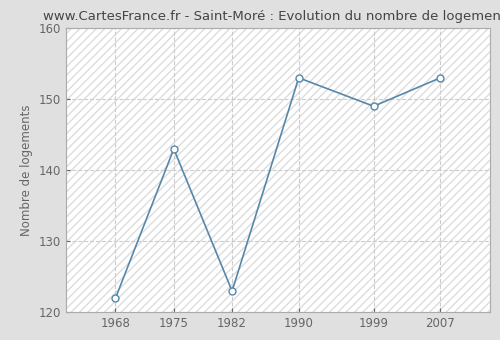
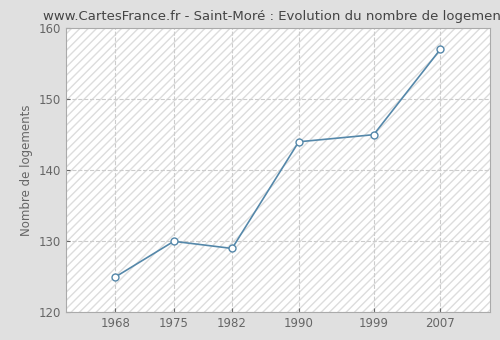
1968: 122 -> 125
1975: 143 -> 130
1982: 123 -> 129
1990: 153 -> 144
1999: 149 -> 145
2007: 153 -> 157
